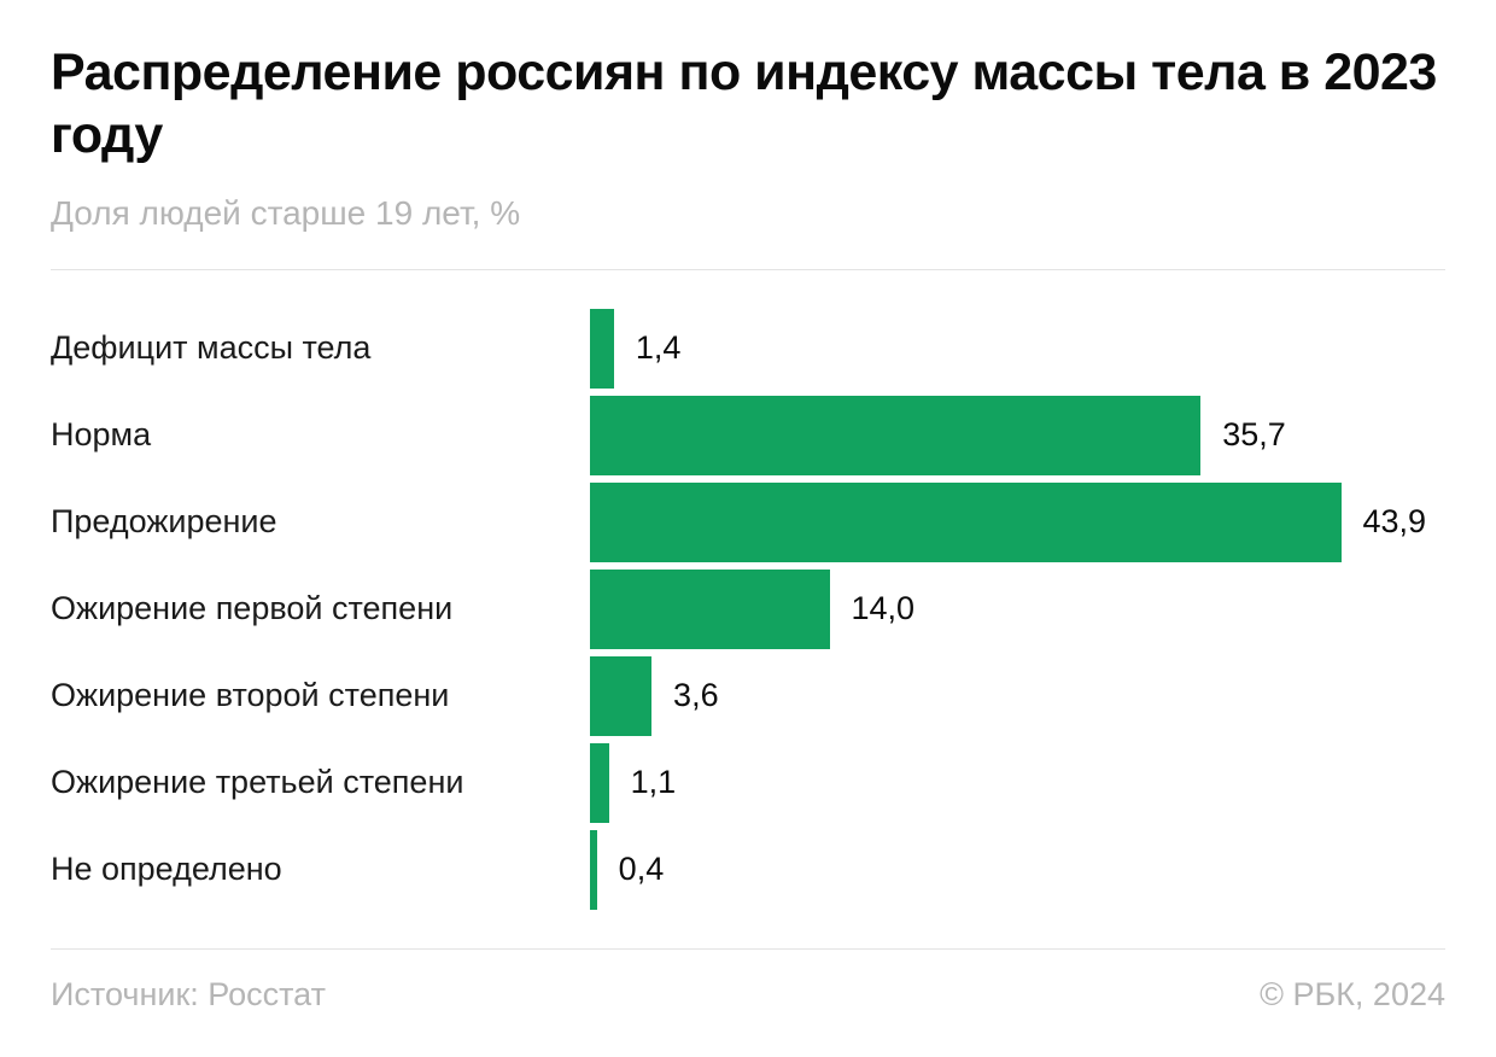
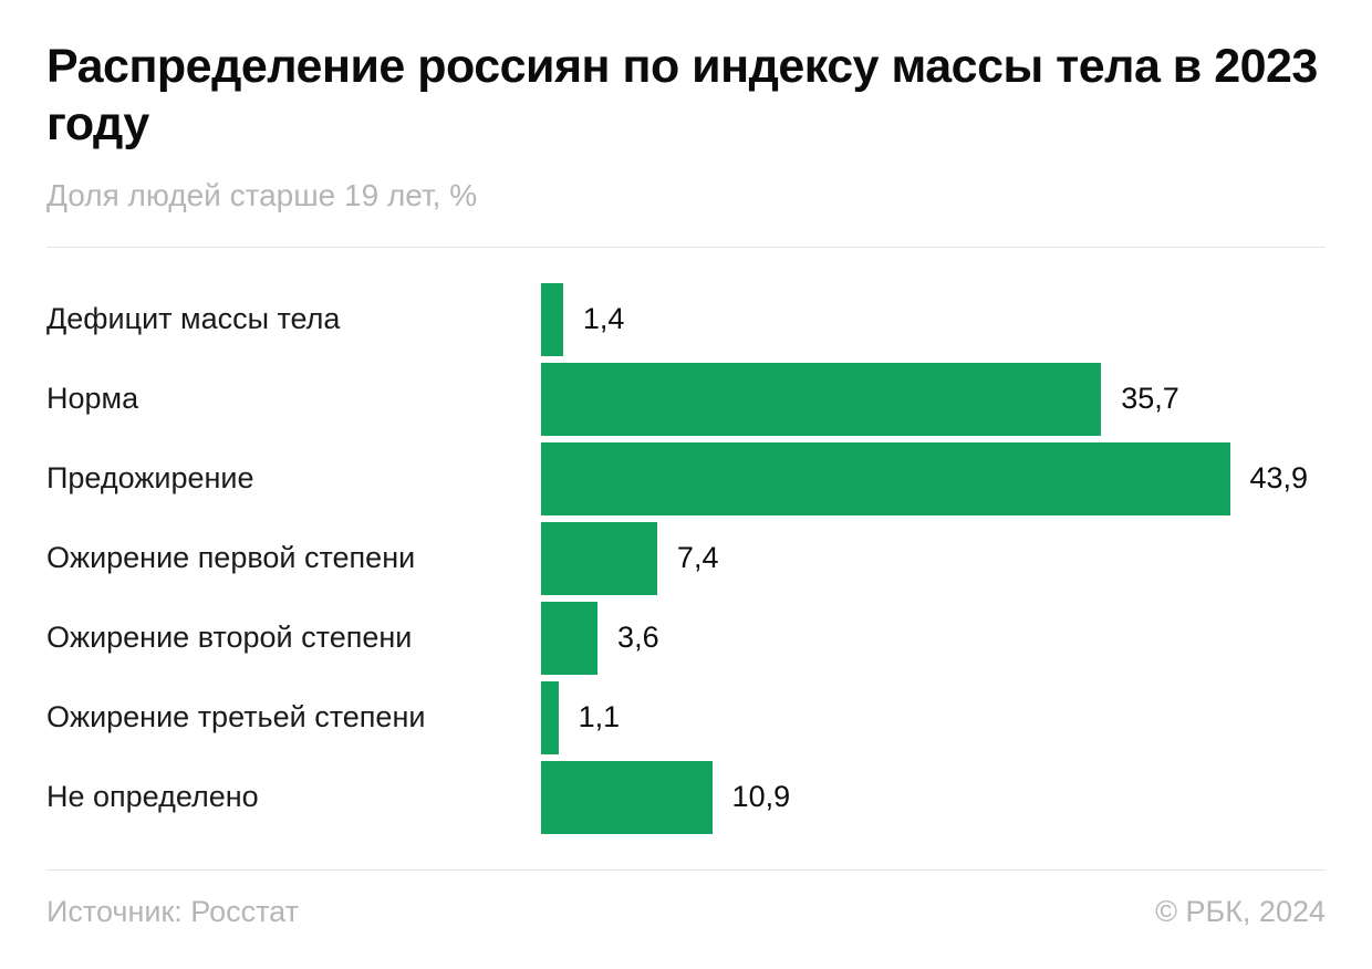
Ожирение первой степени: 14,0 -> 7,4
Не определено: 0,4 -> 10,9
